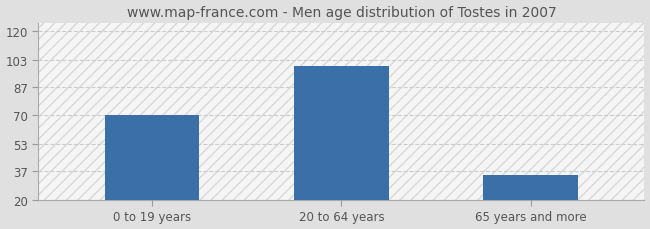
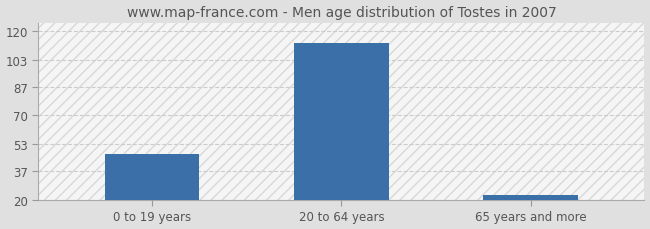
0 to 19 years: 70 -> 47
20 to 64 years: 99 -> 113
65 years and more: 35 -> 23
